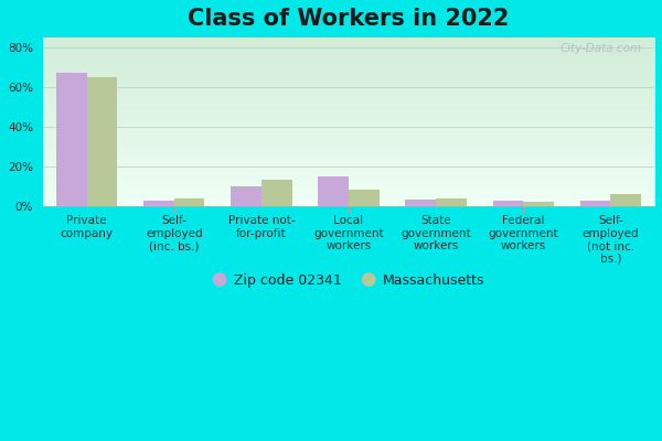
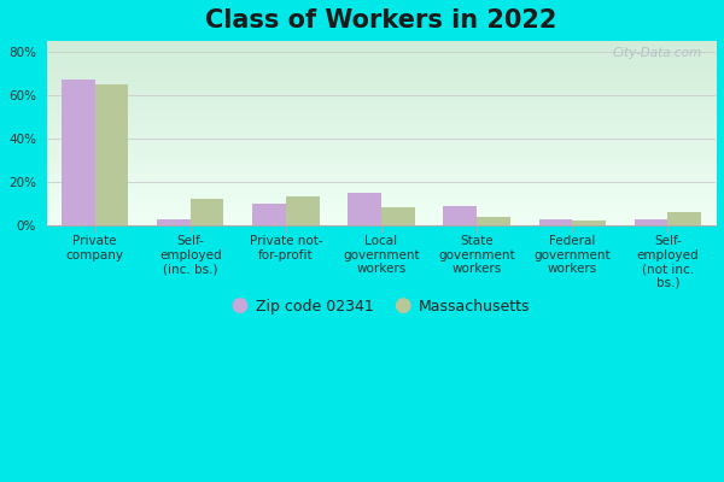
Massachusetts/Self- employed (inc. bs.): 4% -> 12%
Zip code 02341/State government workers: 4% -> 9%
